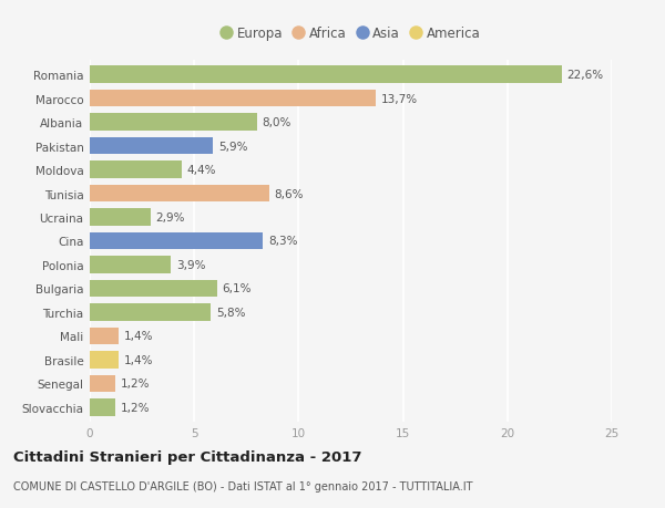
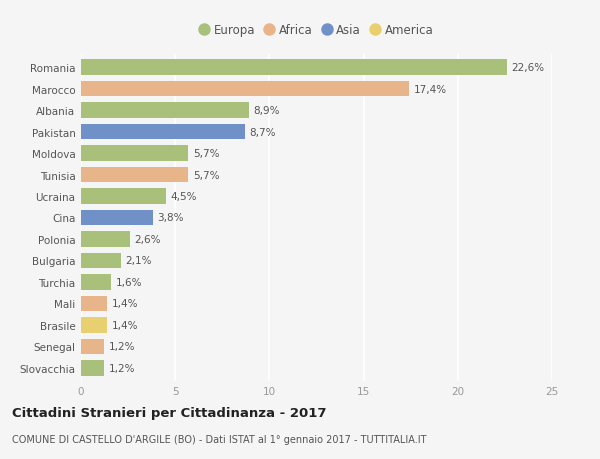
Marocco: 13,7% -> 17,4%
Albania: 8,0% -> 8,9%
Pakistan: 5,9% -> 8,7%
Moldova: 4,4% -> 5,7%
Tunisia: 8,6% -> 5,7%
Ucraina: 2,9% -> 4,5%
Cina: 8,3% -> 3,8%
Polonia: 3,9% -> 2,6%
Bulgaria: 6,1% -> 2,1%
Turchia: 5,8% -> 1,6%
